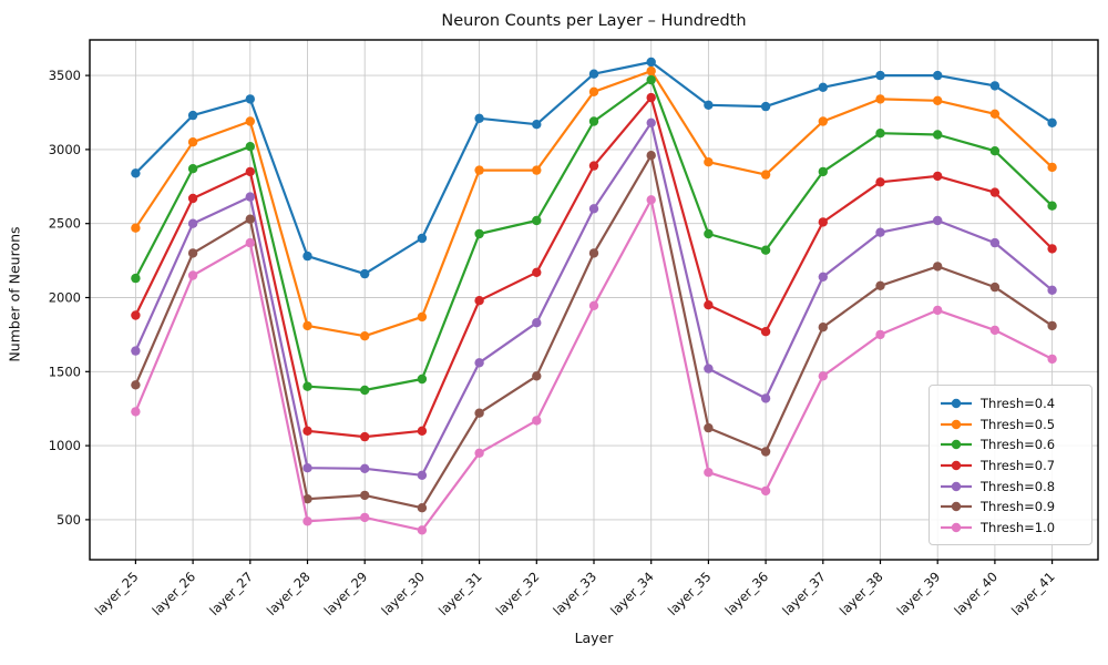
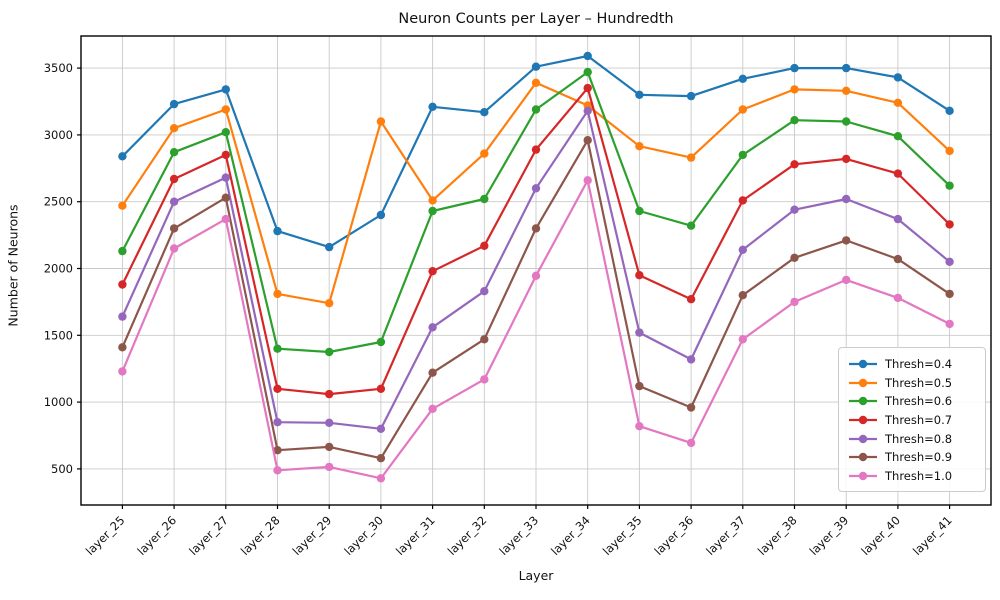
Thresh=0.5/layer_30: 1870 -> 3100
Thresh=0.5/layer_31: 2860 -> 2510
Thresh=0.5/layer_34: 3530 -> 3220
